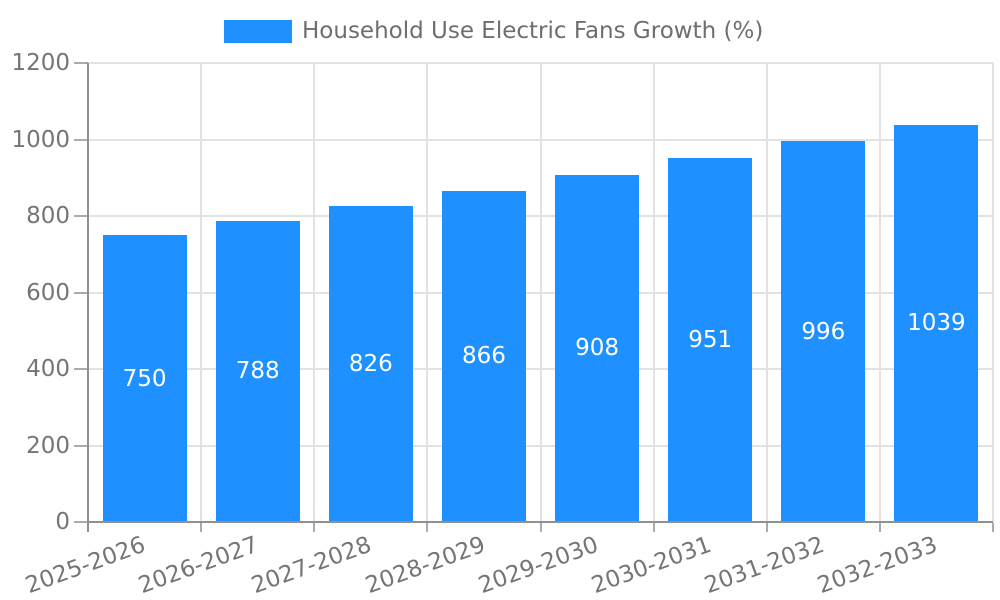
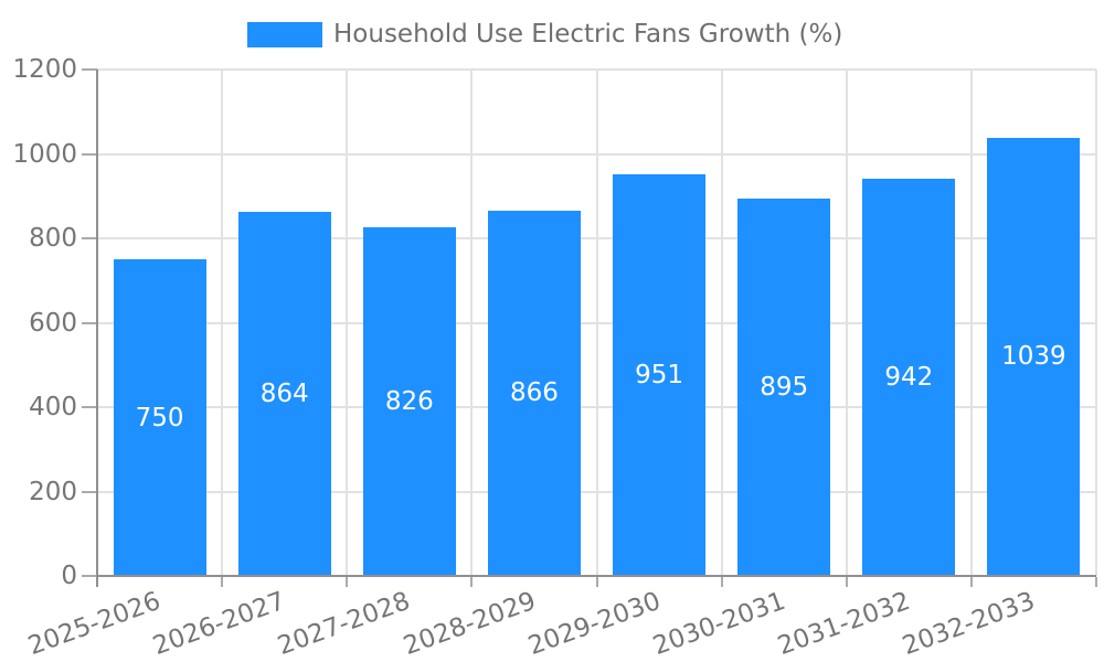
2026-2027: 788 -> 864
2029-2030: 908 -> 951
2030-2031: 951 -> 895
2031-2032: 996 -> 942
